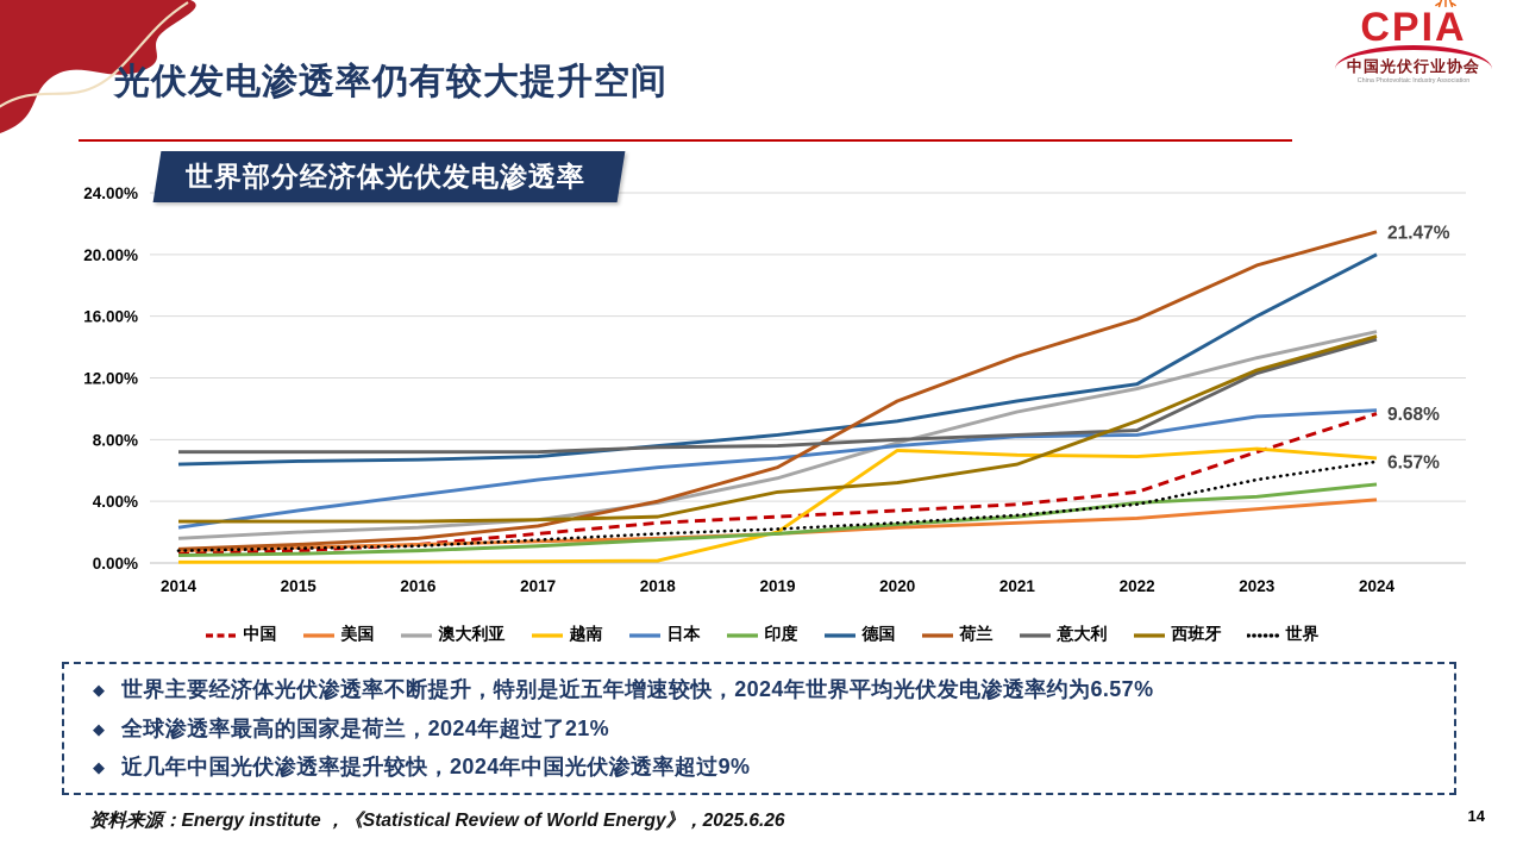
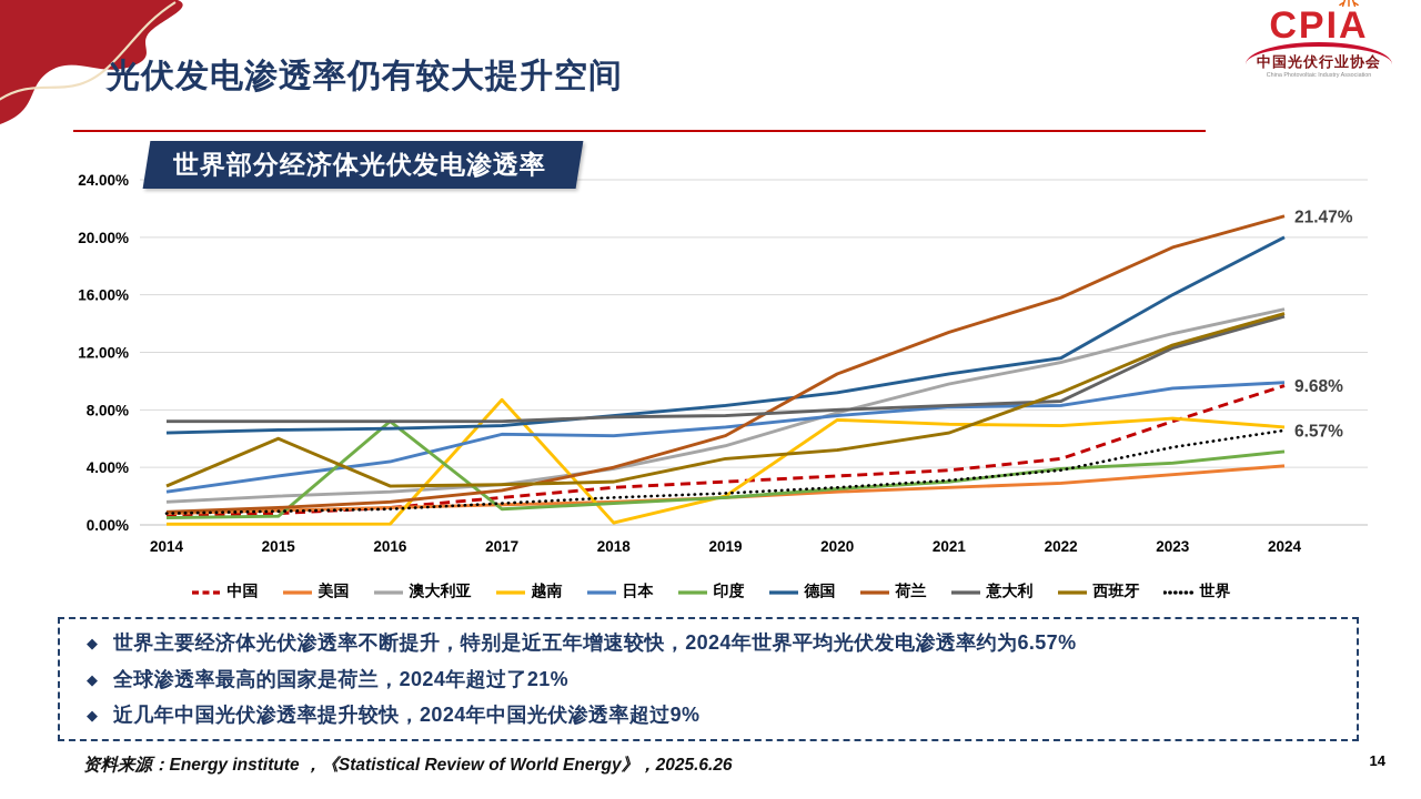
西班牙/2015: 2.7% -> 6.0%
印度/2016: 0.8% -> 7.2%
越南/2017: 0.1% -> 8.7%
日本/2017: 5.4% -> 6.3%
